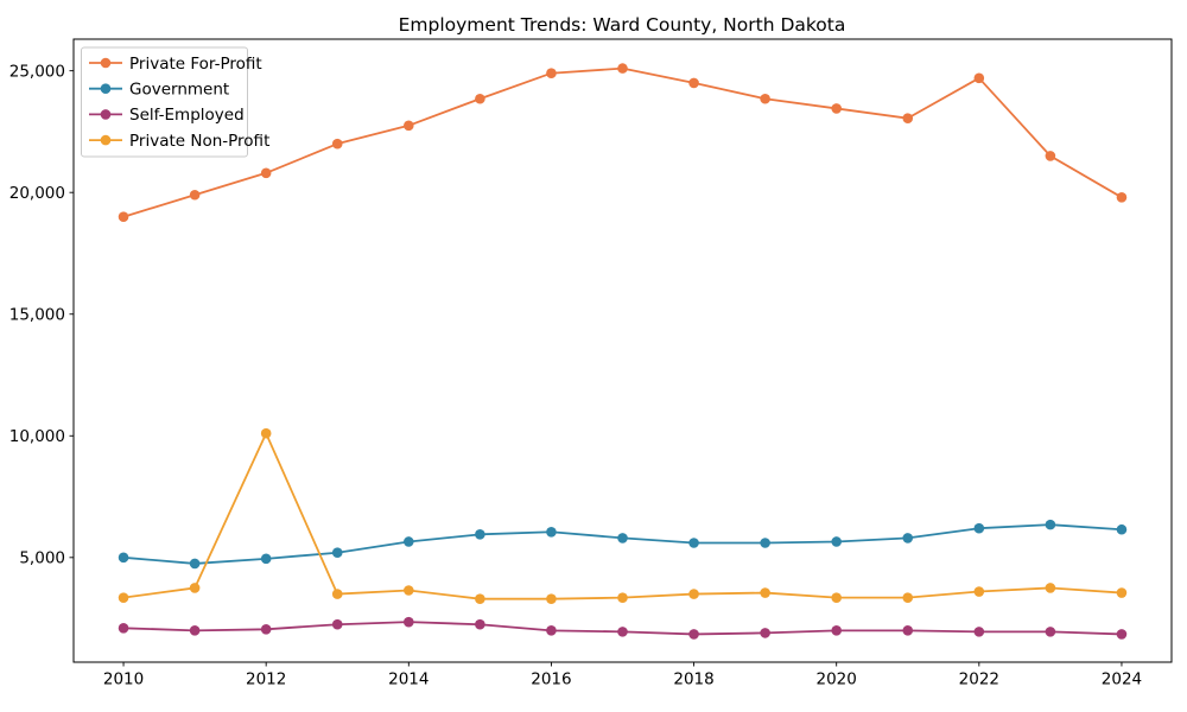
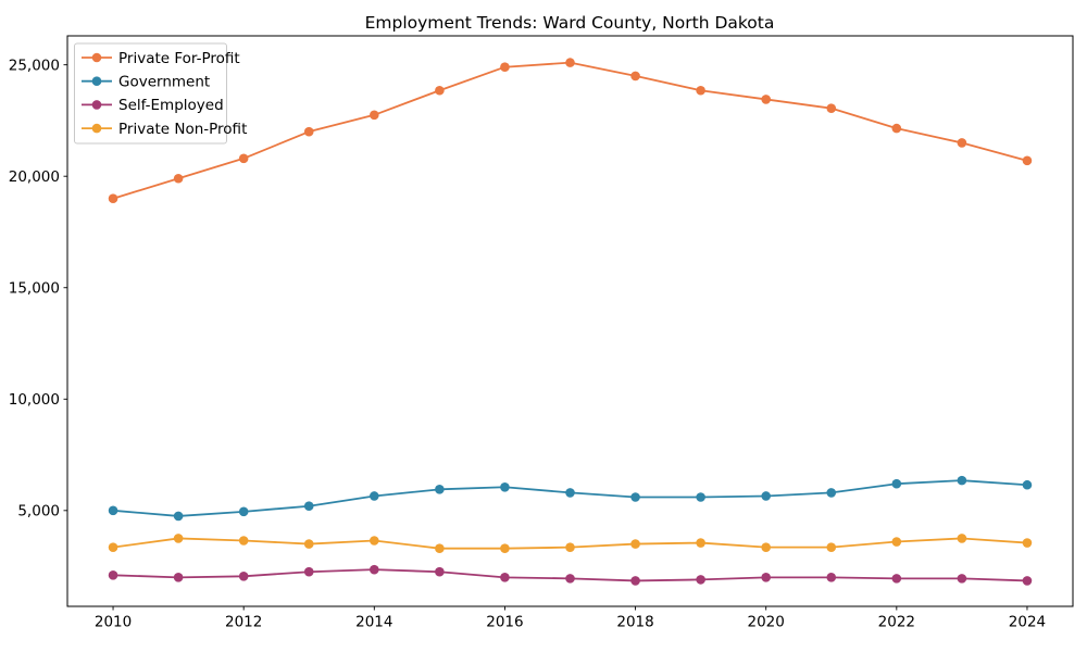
Private Non-Profit/2012: 10100 -> 3600
Private For-Profit/2022: 24700 -> 22200
Private For-Profit/2024: 19800 -> 20700
